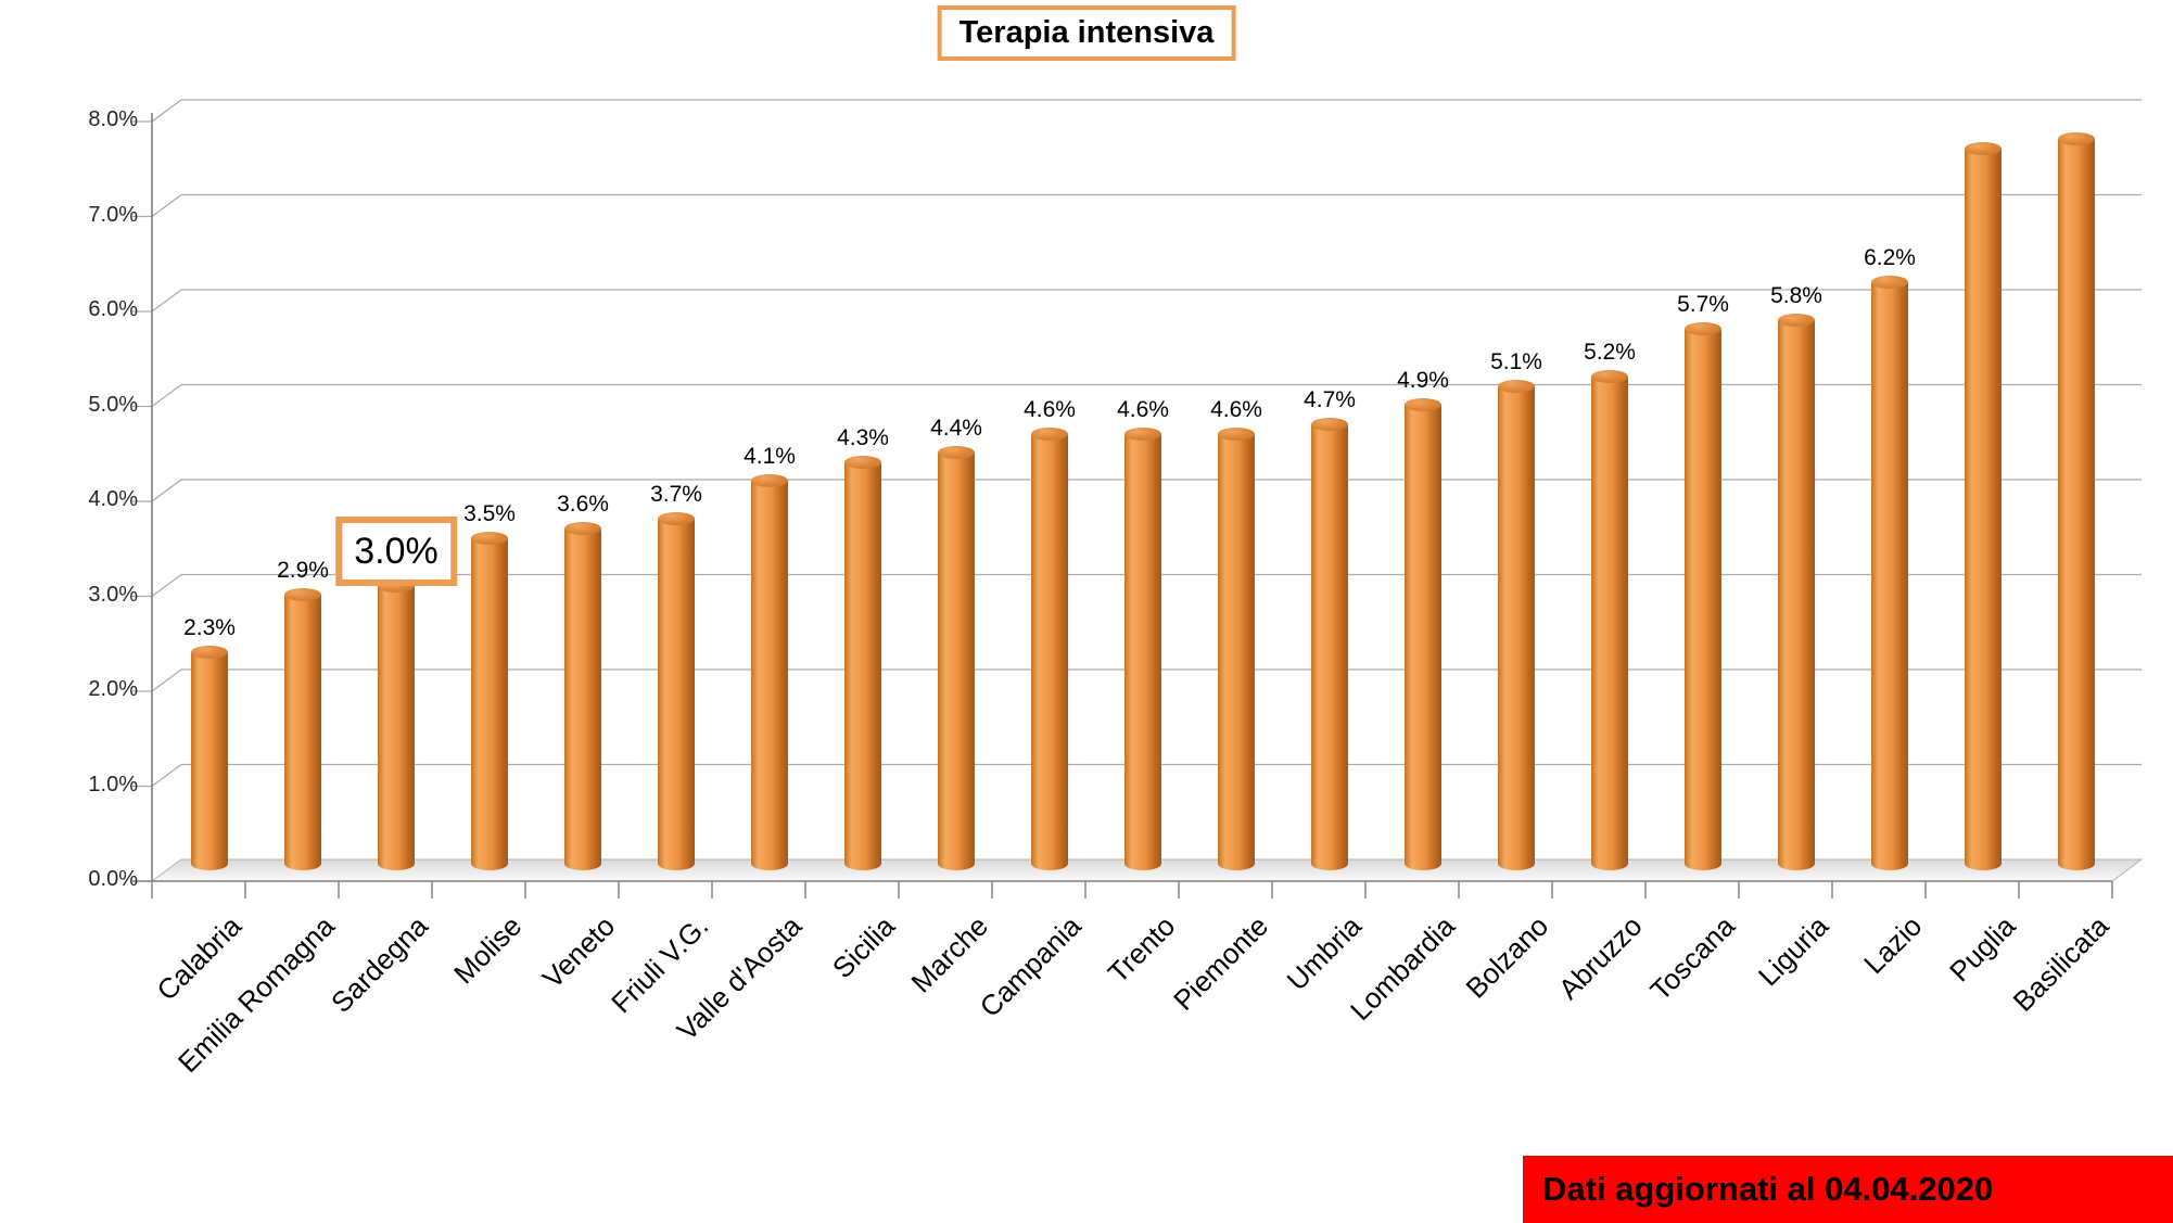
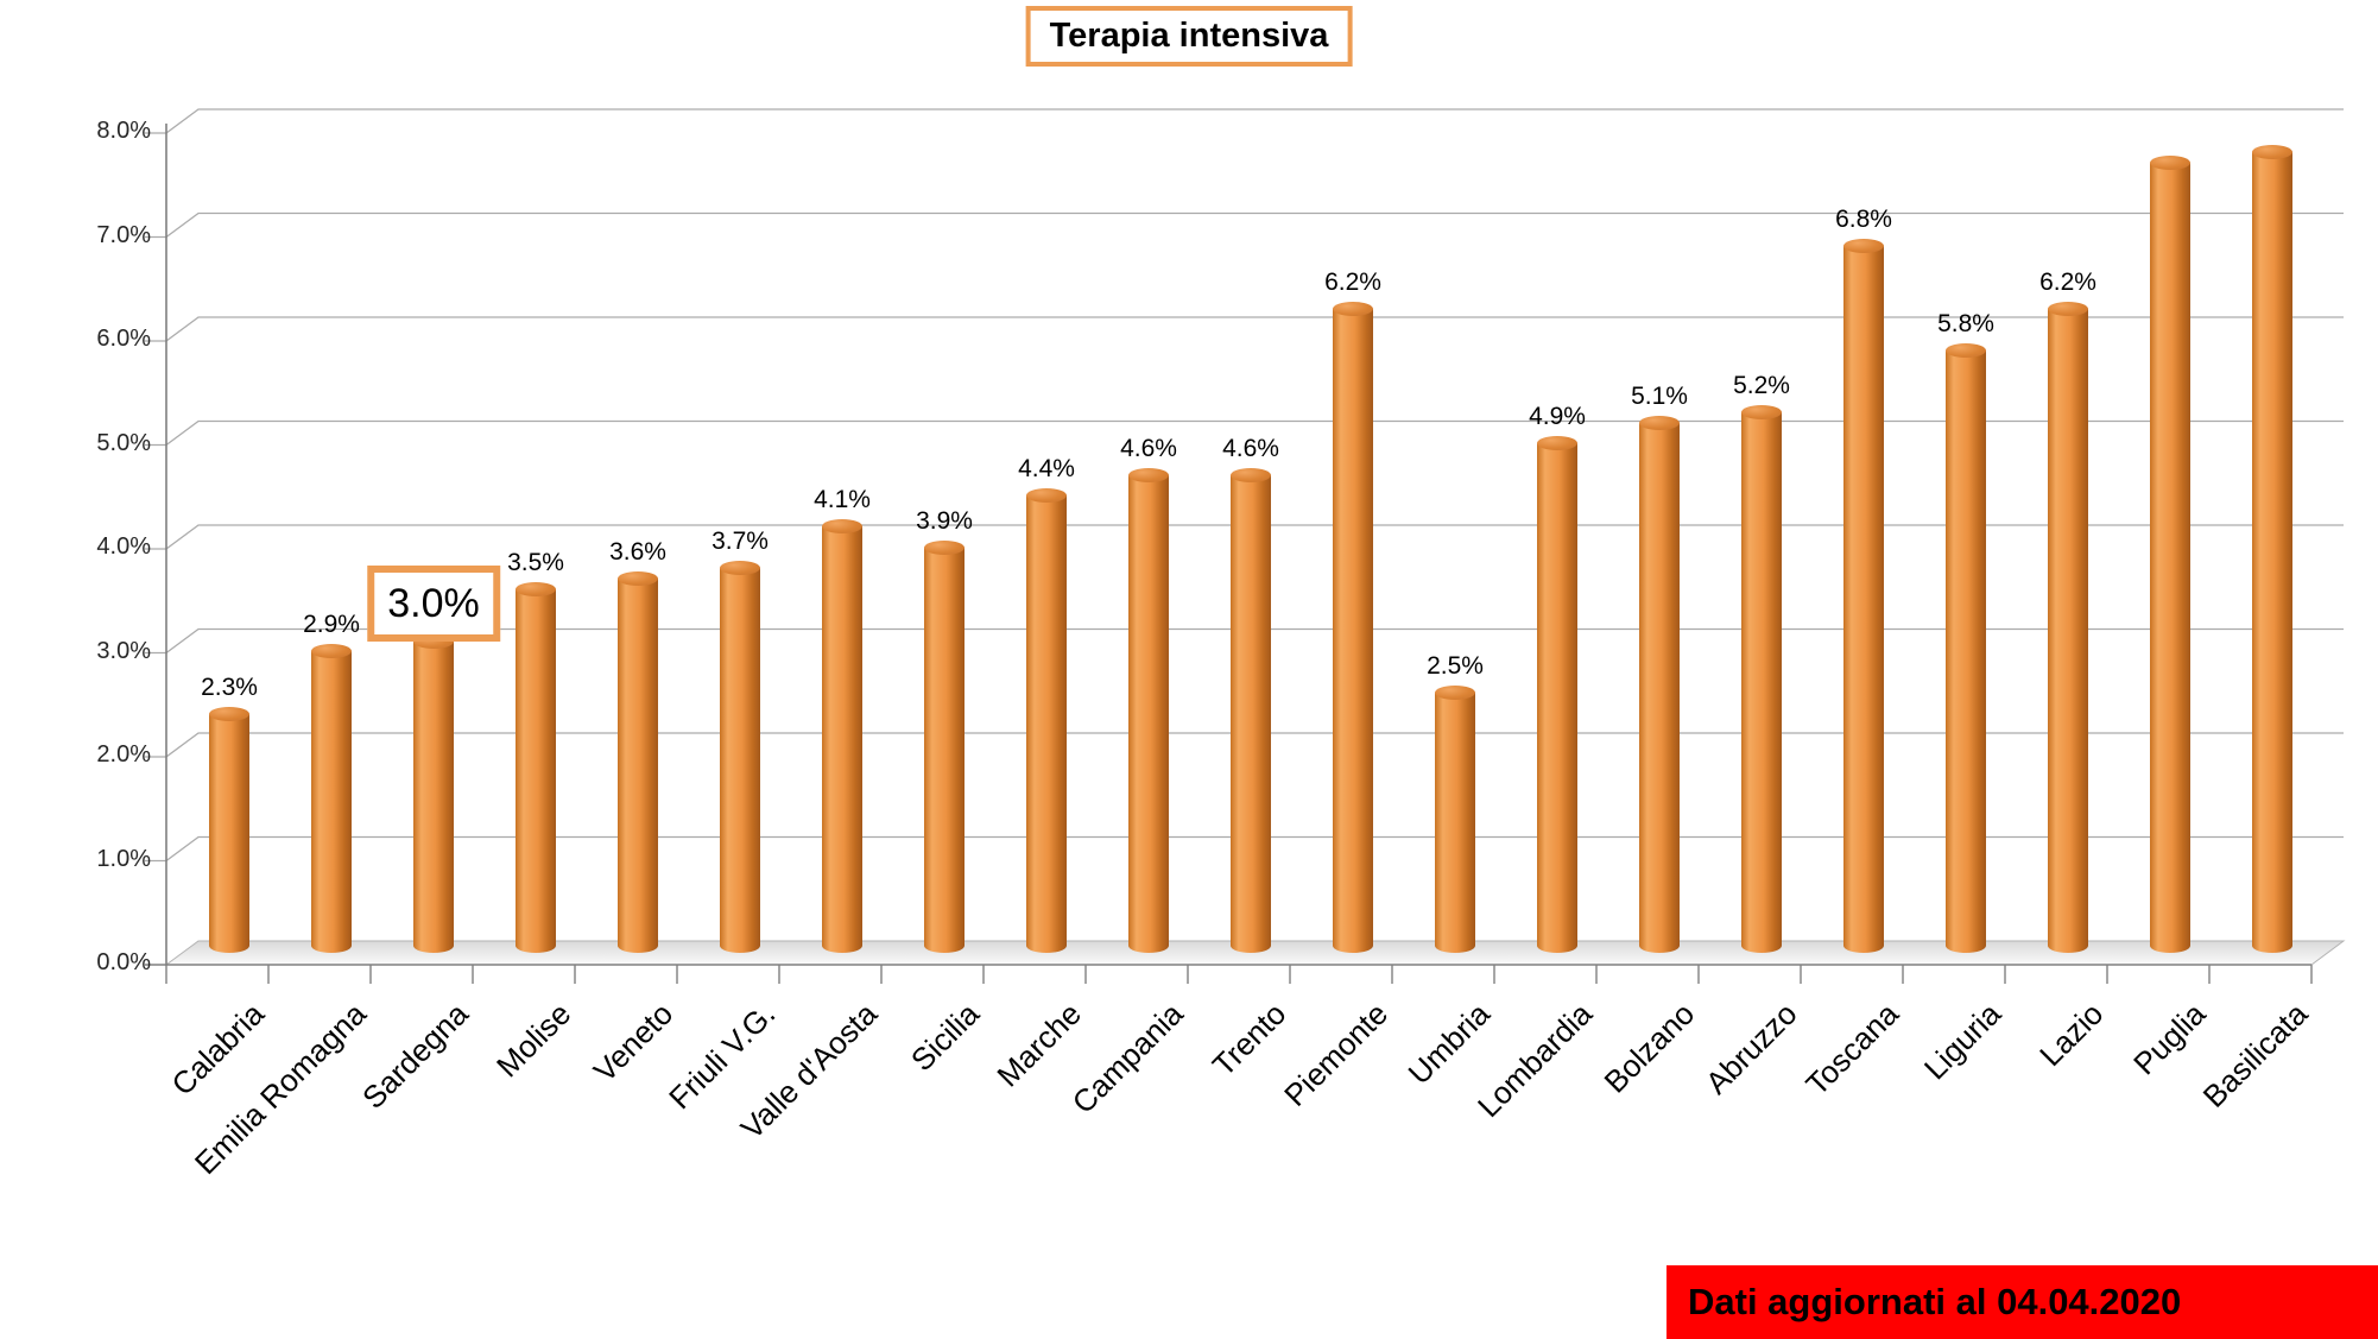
Sicilia: 4.3% -> 3.9%
Piemonte: 4.6% -> 6.2%
Umbria: 4.7% -> 2.5%
Toscana: 5.7% -> 6.8%
